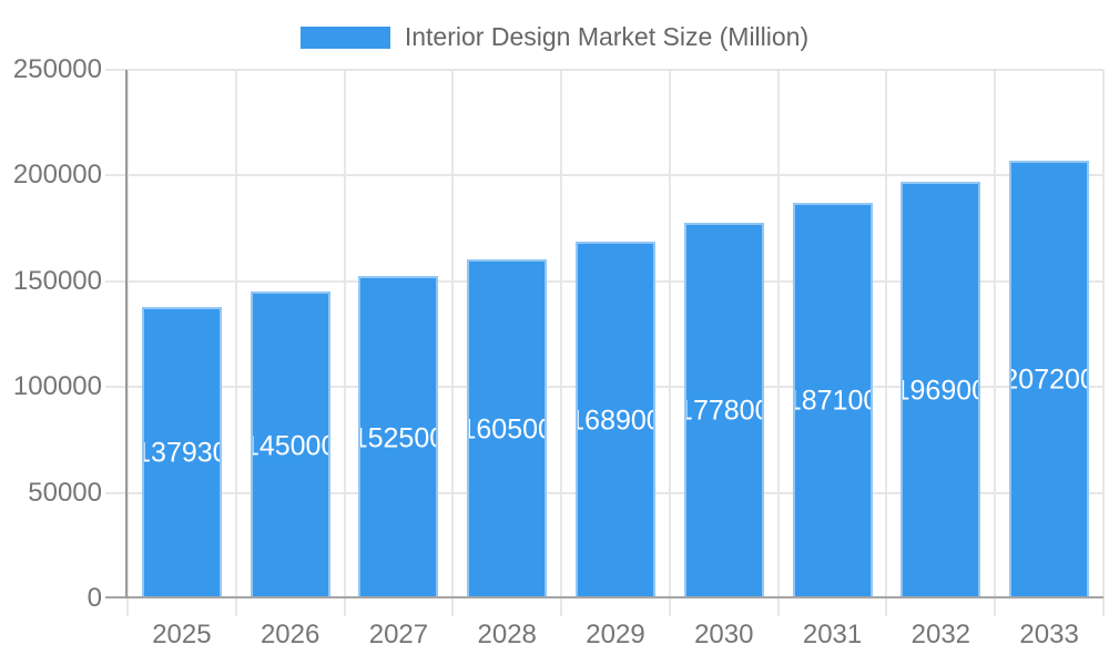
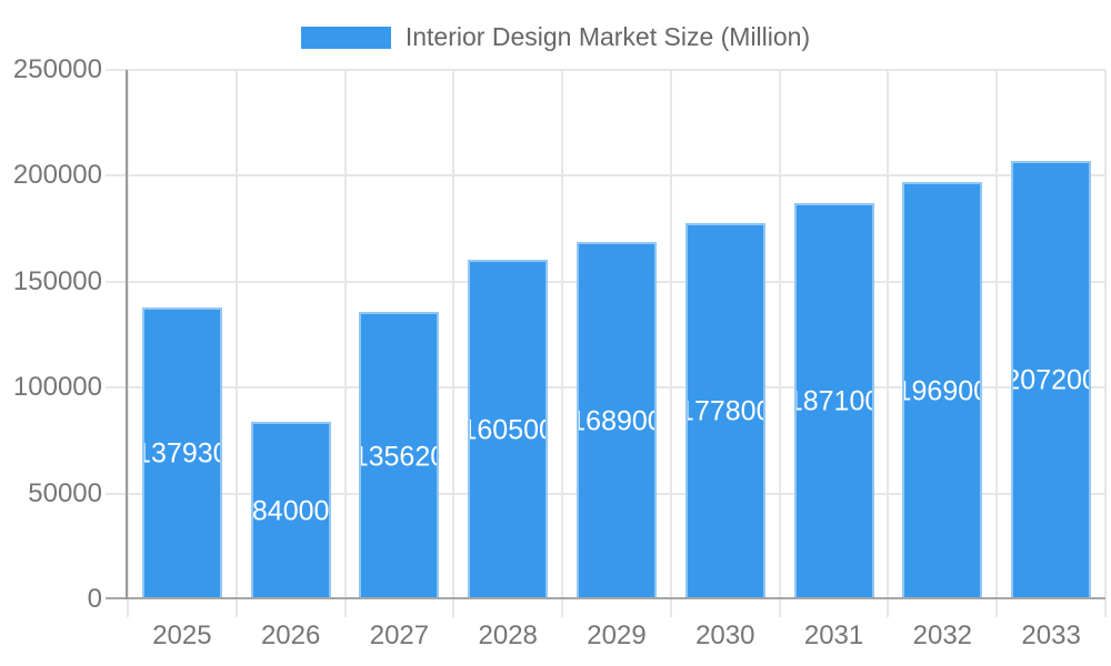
2026: 145000 -> 84000
2027: 152500 -> 135620
